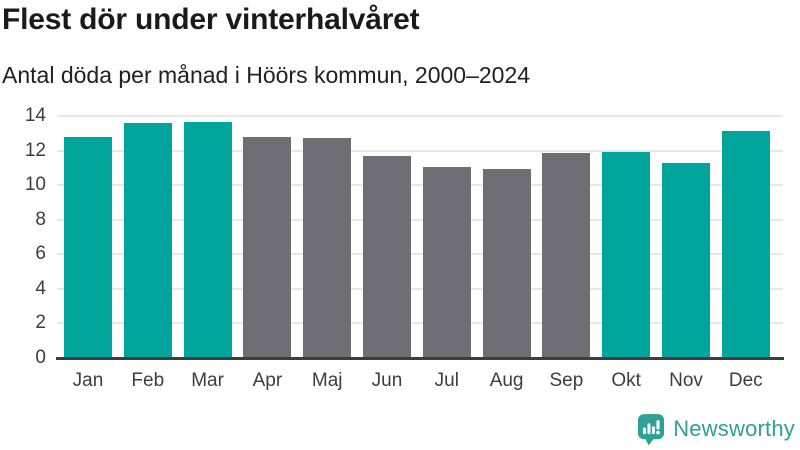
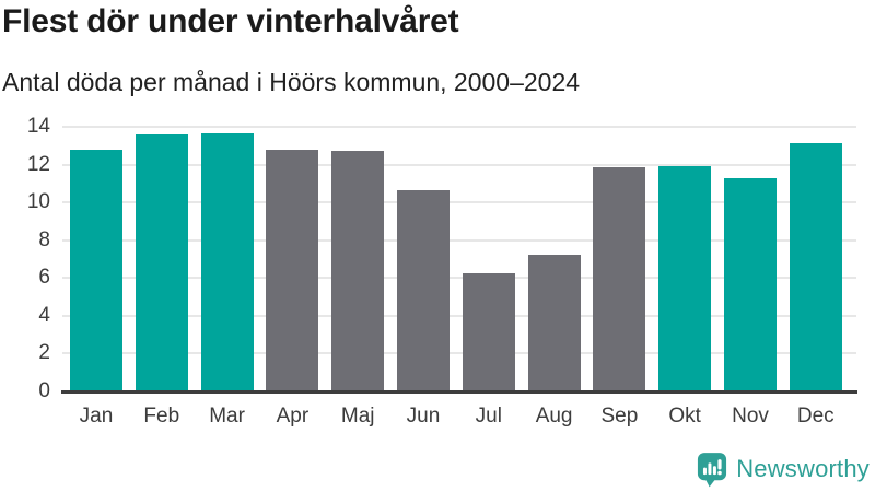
Jun: 11.6 -> 10.6
Jul: 11.0 -> 6.2
Aug: 10.9 -> 7.2
